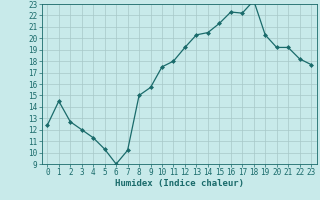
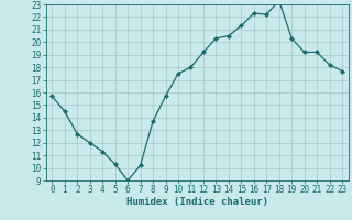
0: 12.4 -> 15.7
8: 15.0 -> 13.7
